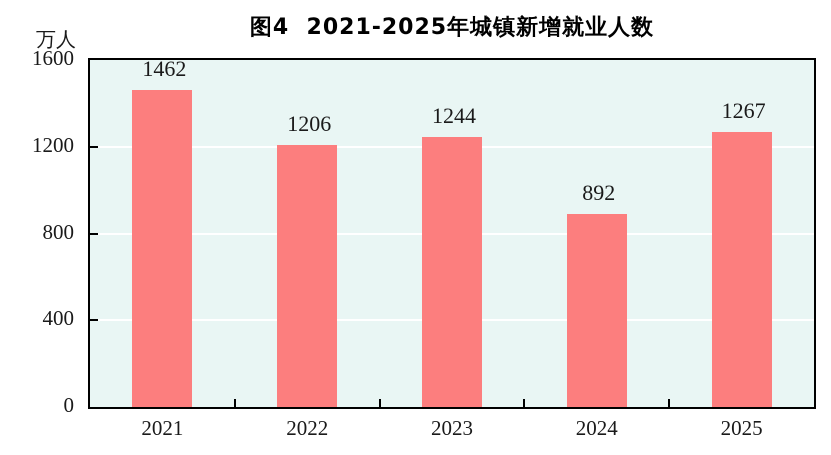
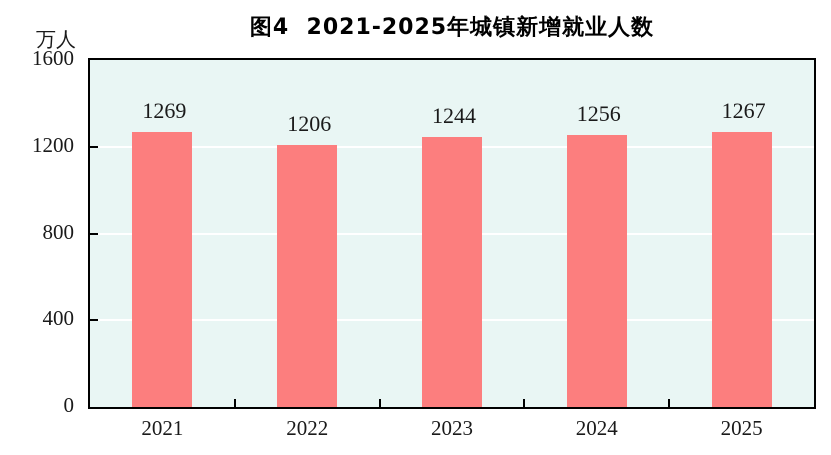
2021: 1462 -> 1269
2024: 892 -> 1256
